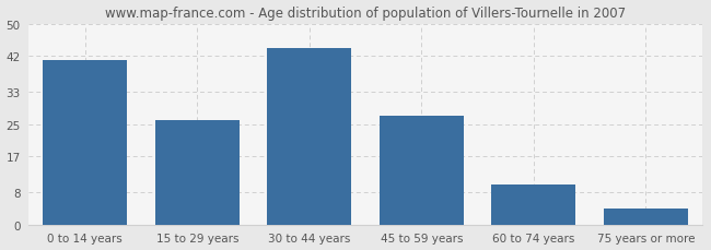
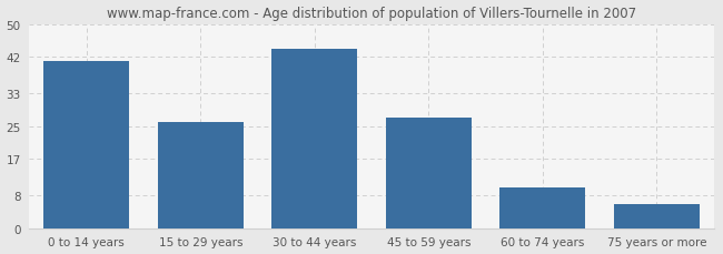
75 years or more: 4 -> 6
